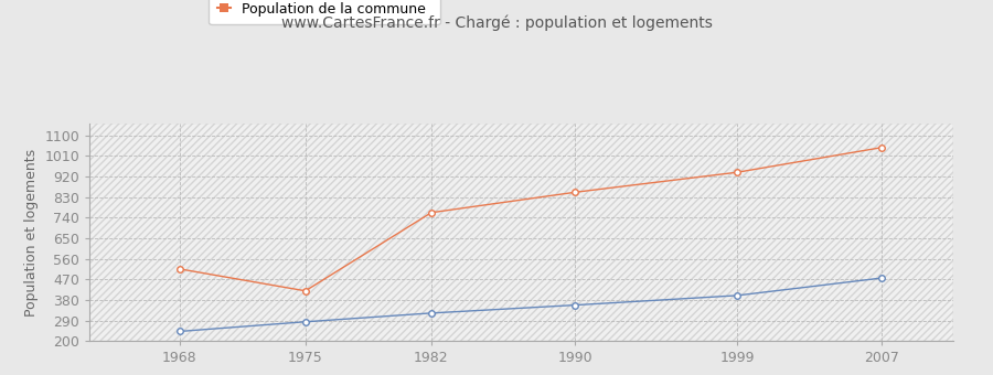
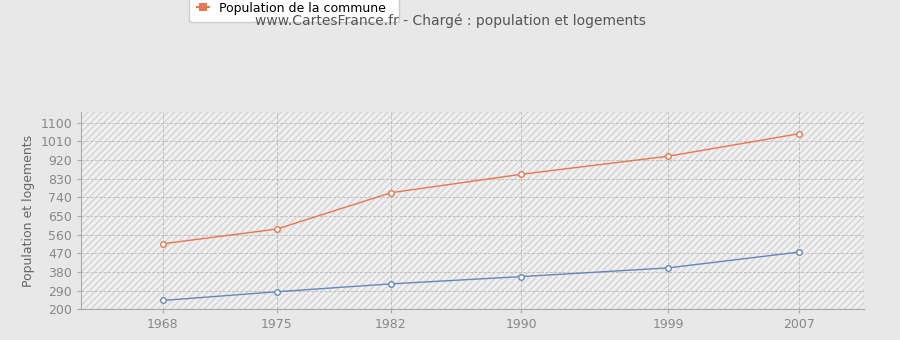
Population de la commune/1975: 420 -> 587
